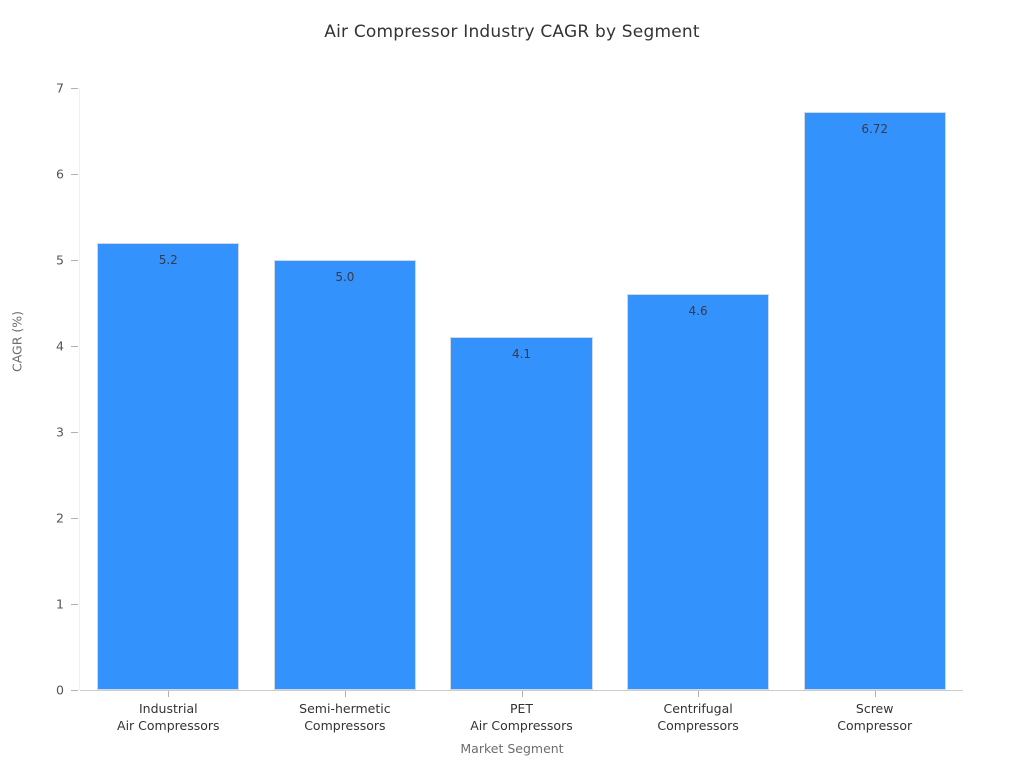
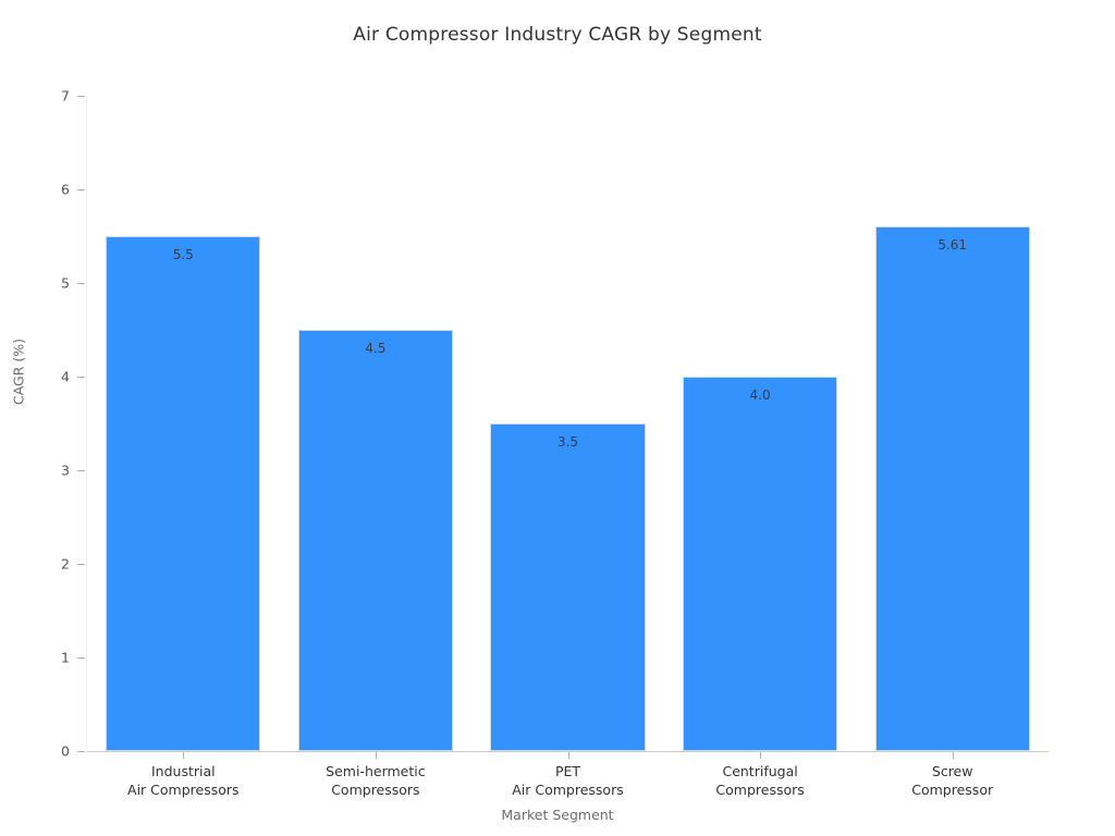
Industrial Air Compressors: 5.2 -> 5.5
Semi-hermetic Compressors: 5.0 -> 4.5
PET Air Compressors: 4.1 -> 3.5
Centrifugal Compressors: 4.6 -> 4.0
Screw Compressor: 6.72 -> 5.61
